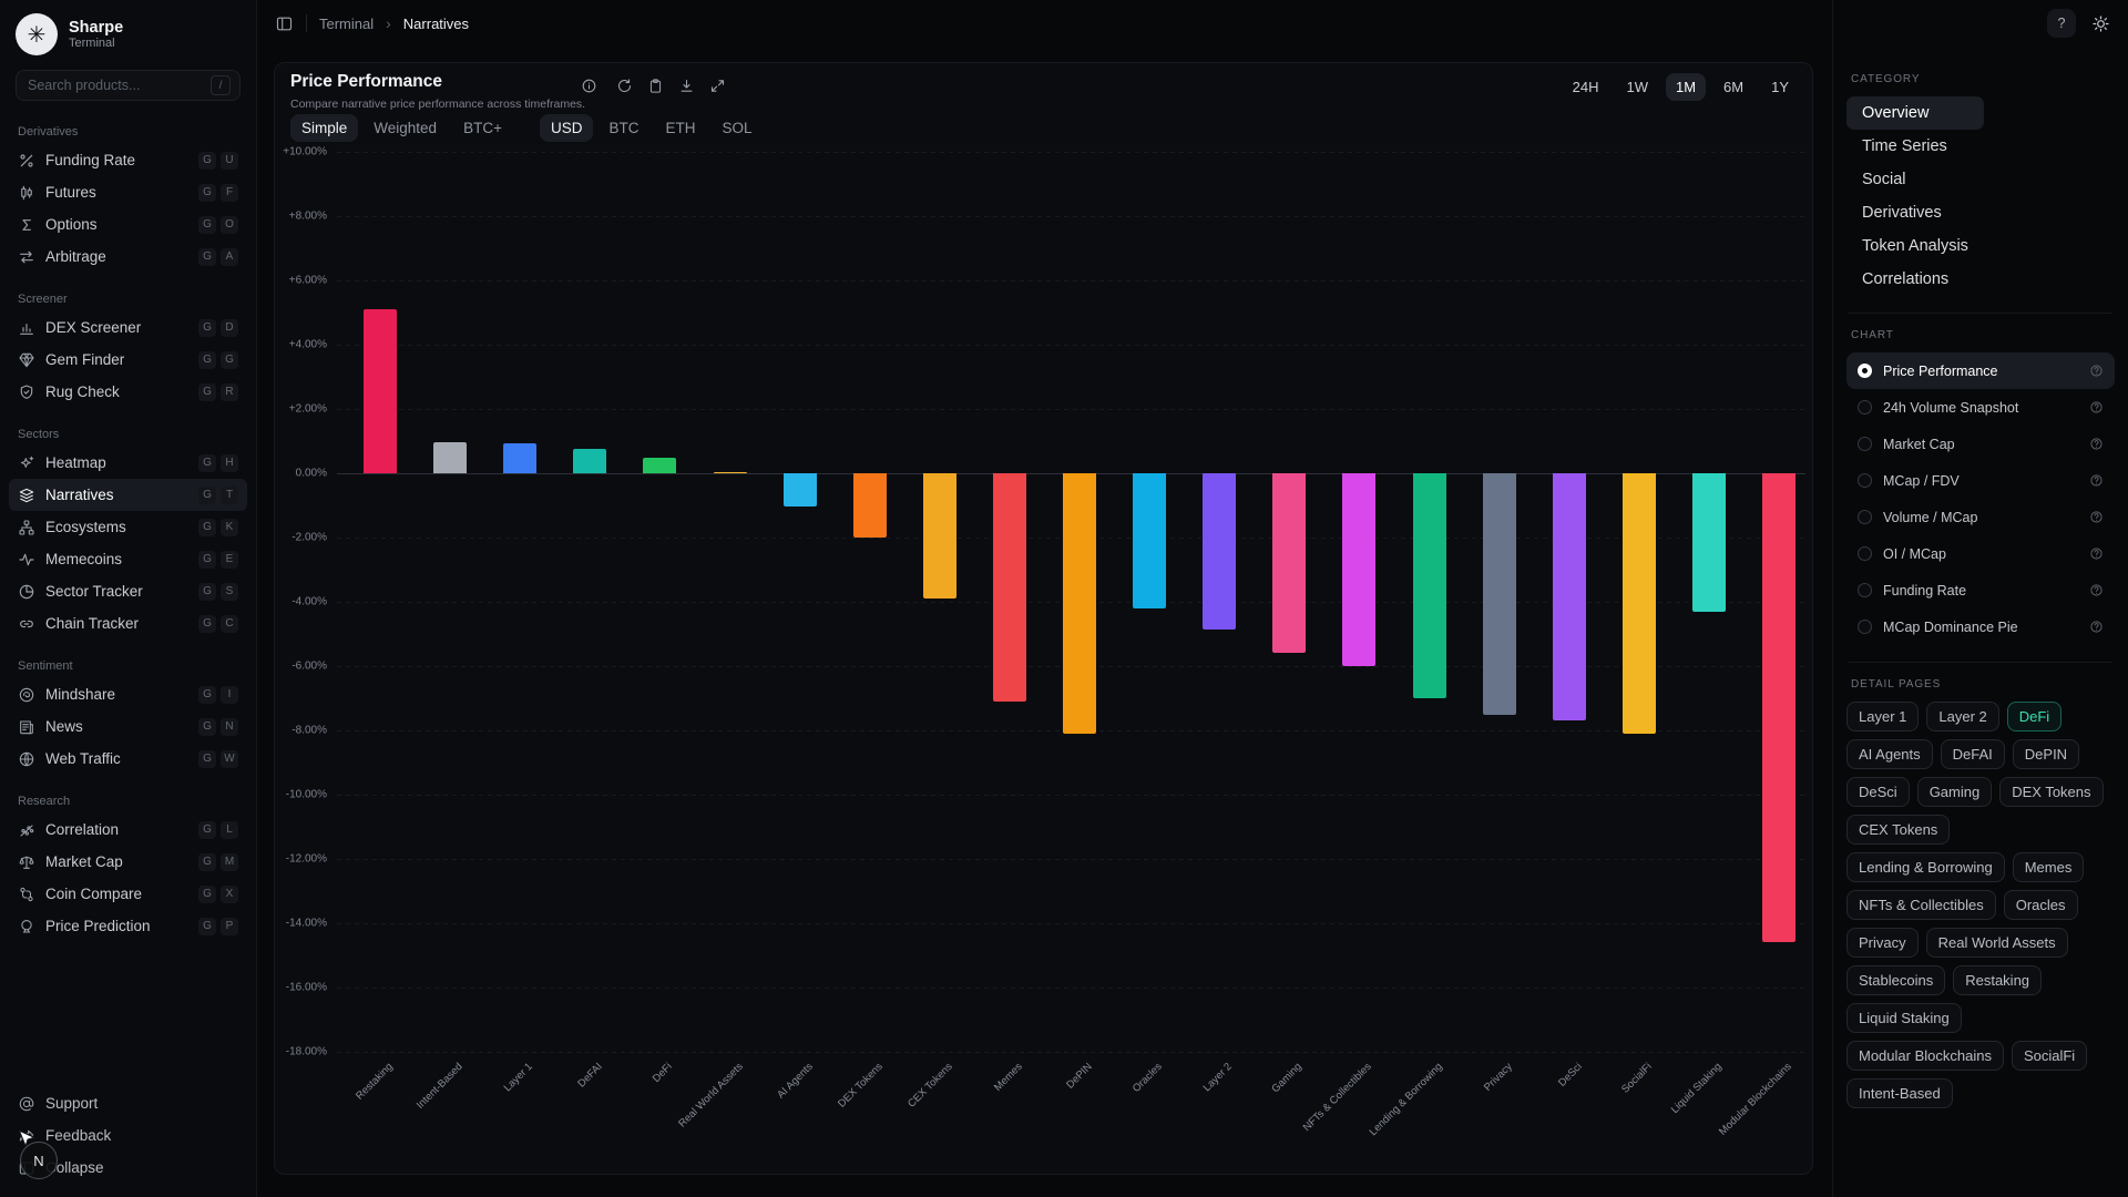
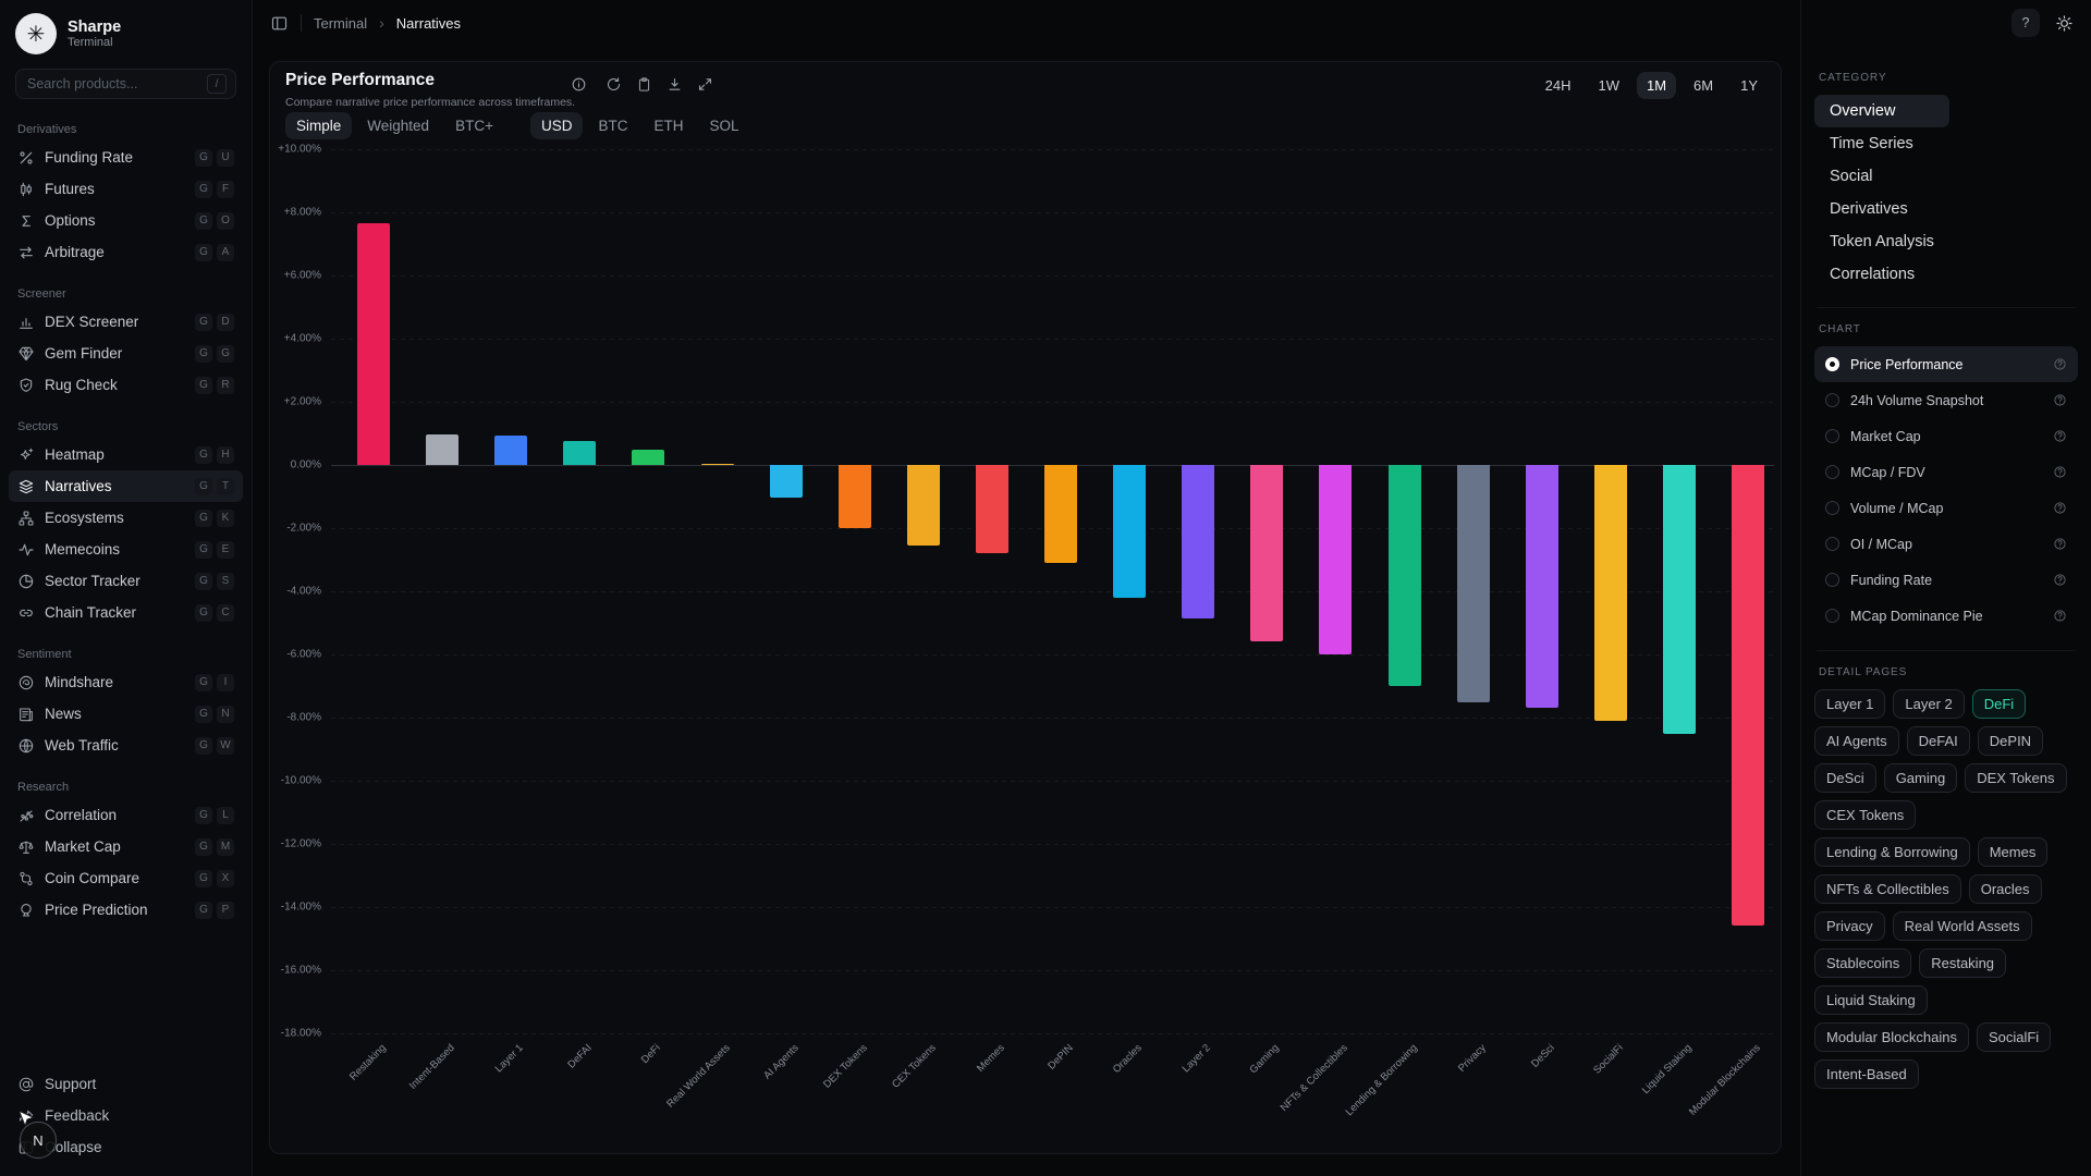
Restaking: 5.1% -> 7.7%
CEX Tokens: -3.9% -> -2.5%
Memes: -7.1% -> -2.8%
DePIN: -8.1% -> -3.1%
Liquid Staking: -4.3% -> -8.5%
